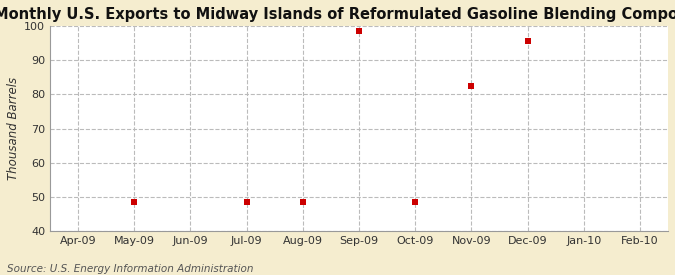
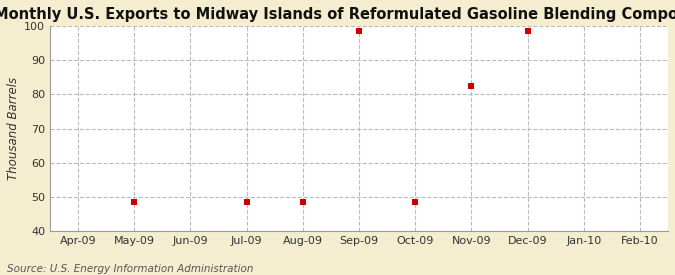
Dec-09: 95.5 -> 98.5
